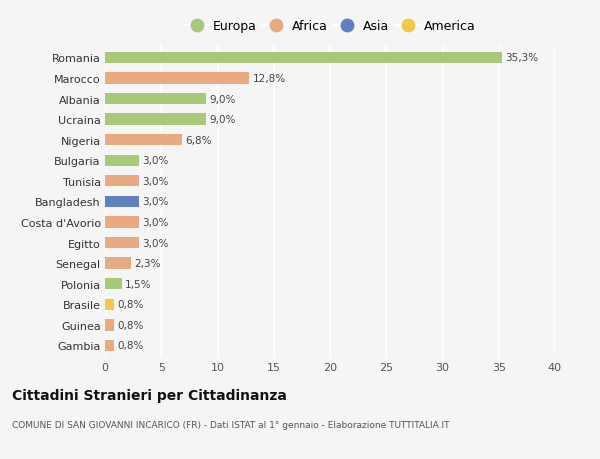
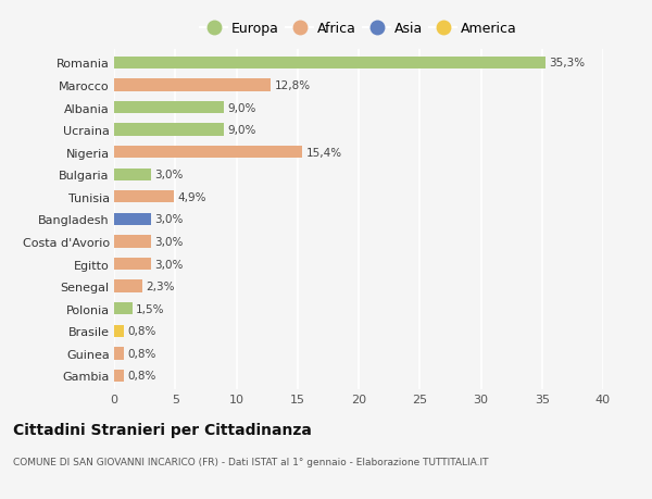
Nigeria: 6,8% -> 15,4%
Tunisia: 3,0% -> 4,9%
